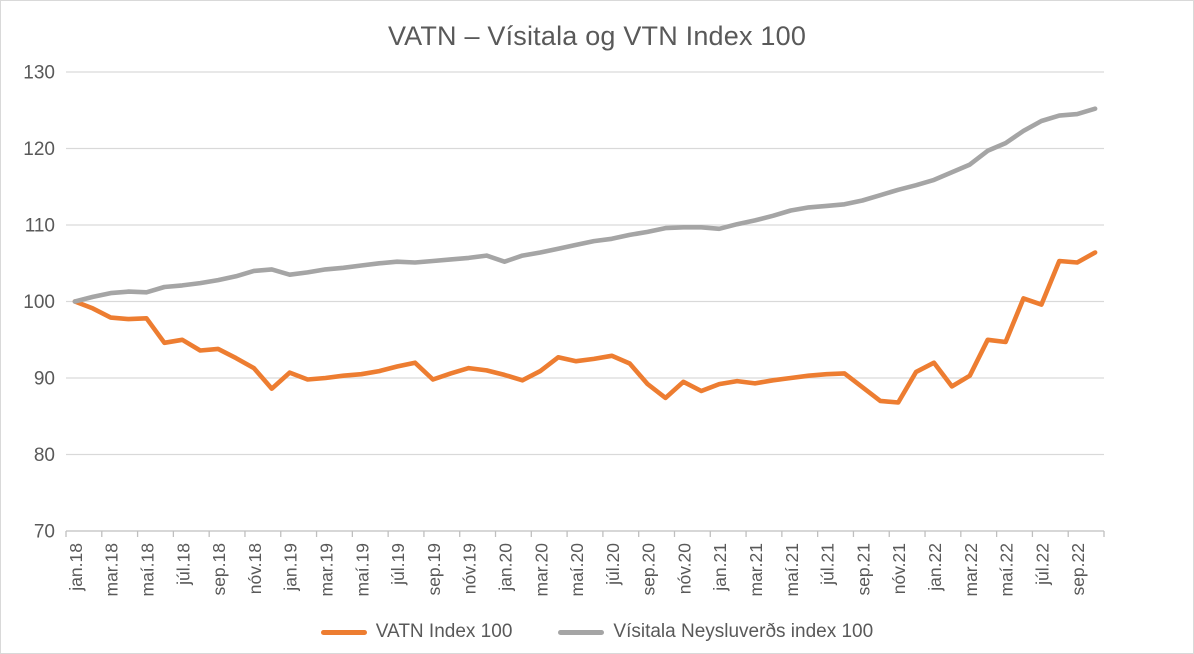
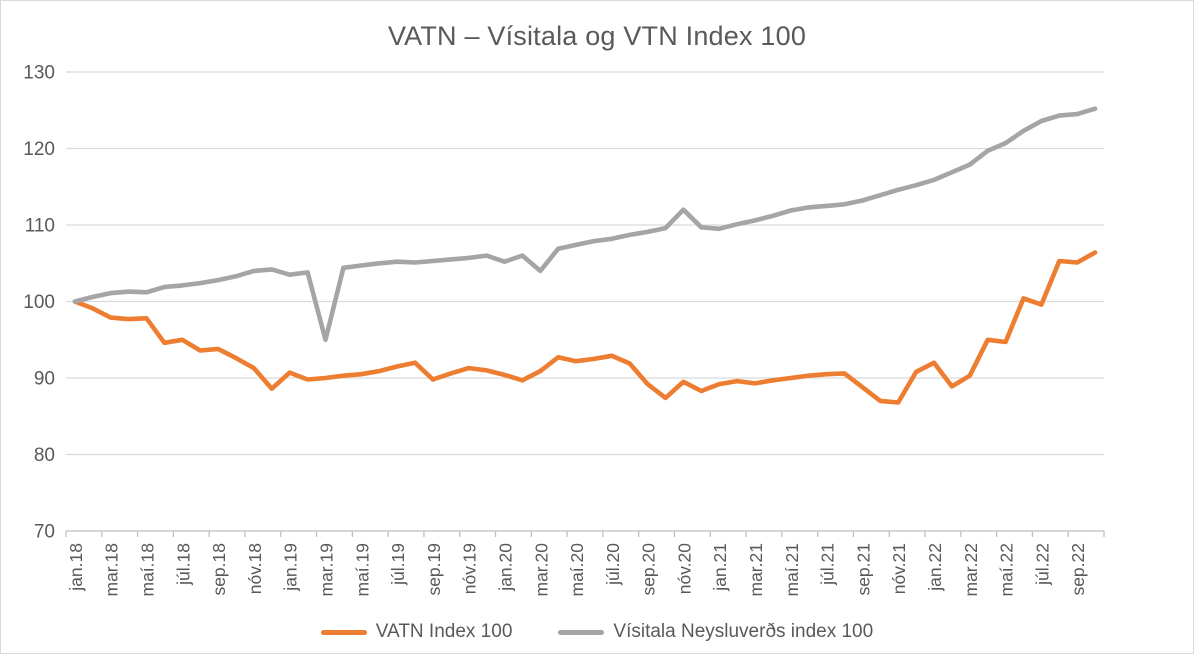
Vísitala Neysluverðs index 100/mar.19: 104 -> 95
Vísitala Neysluverðs index 100/mar.20: 106 -> 104
Vísitala Neysluverðs index 100/nóv.20: 110 -> 112
